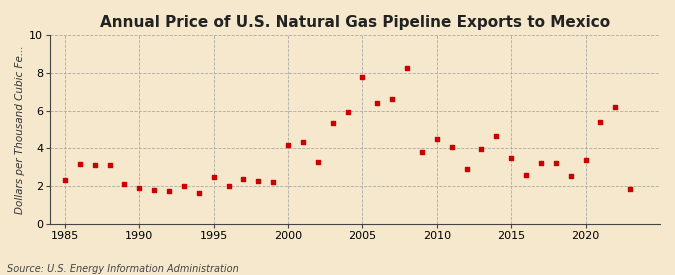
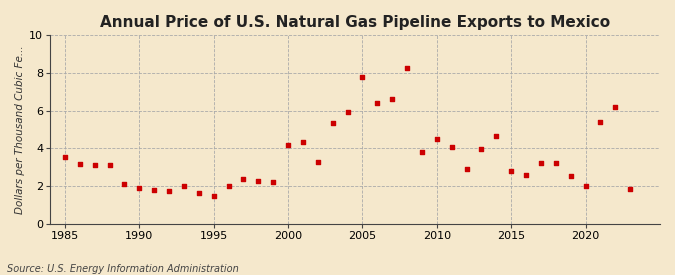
1985: 2.3 -> 3.5
1995: 2.5 -> 1.5
2015: 3.5 -> 2.8
2020: 3.4 -> 2.0
